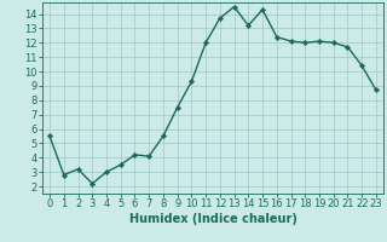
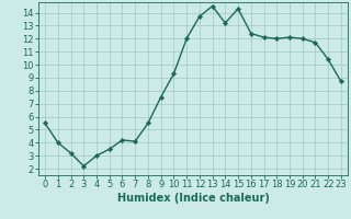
1: 2.8 -> 4.0
